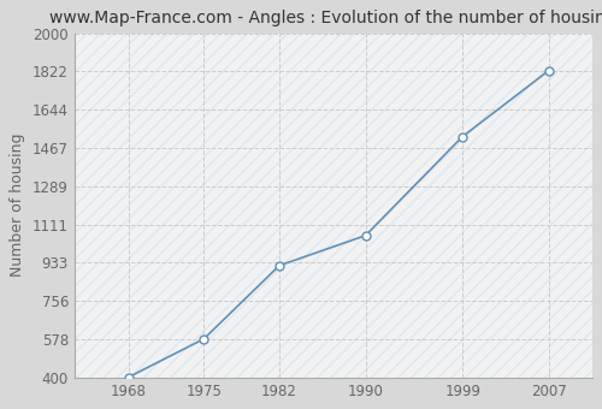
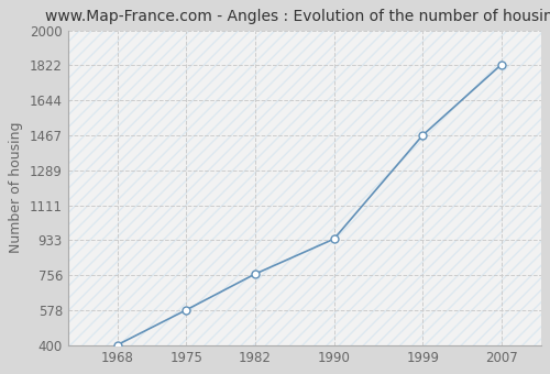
1982: 920 -> 760
1990: 1060 -> 940
1999: 1520 -> 1470
